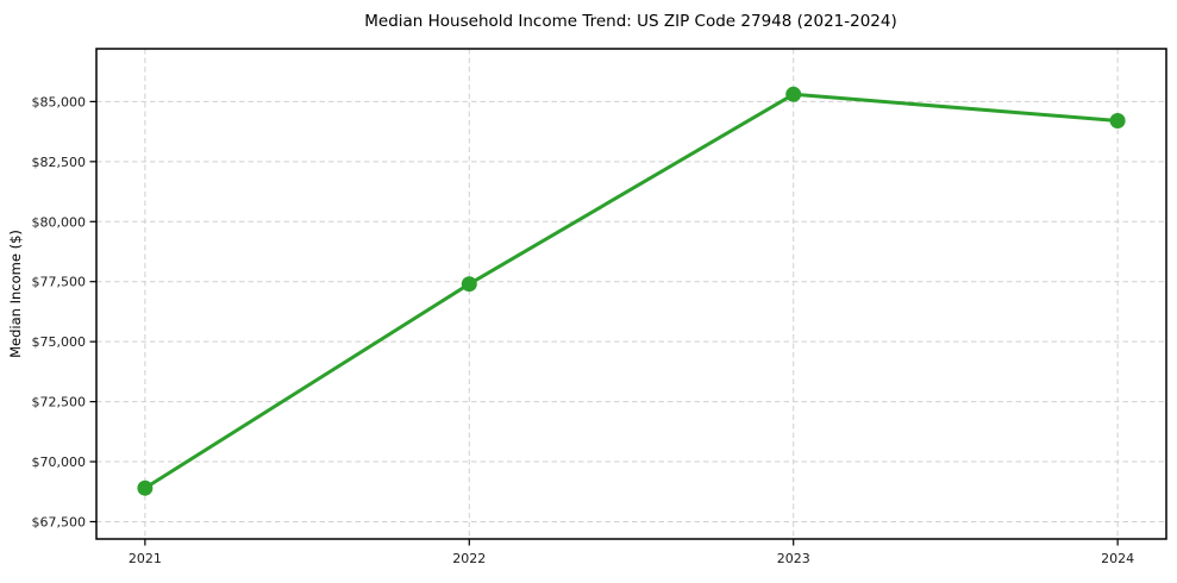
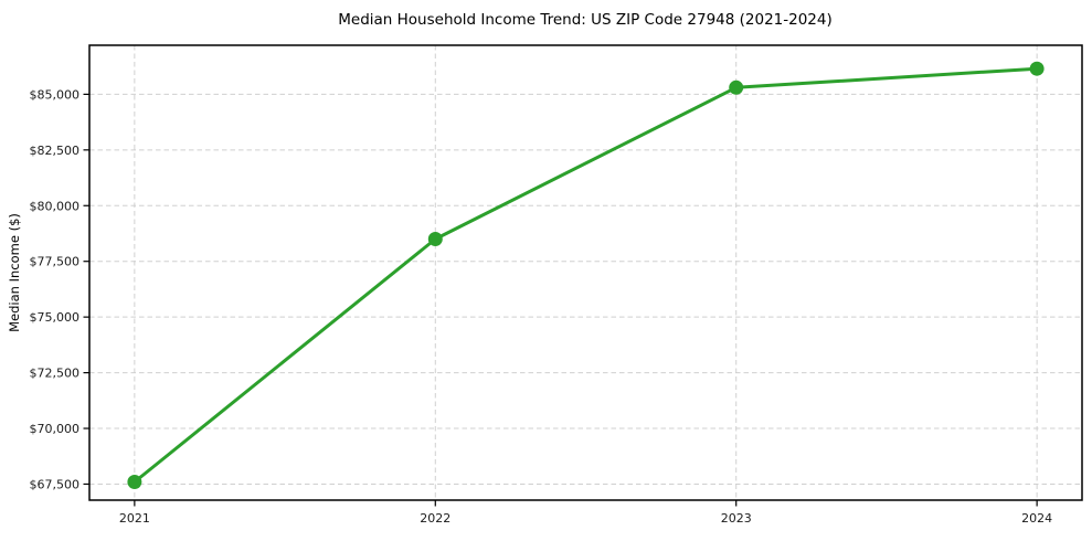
2021: $68900 -> $67600
2022: $77400 -> $78500
2024: $84200 -> $86200
